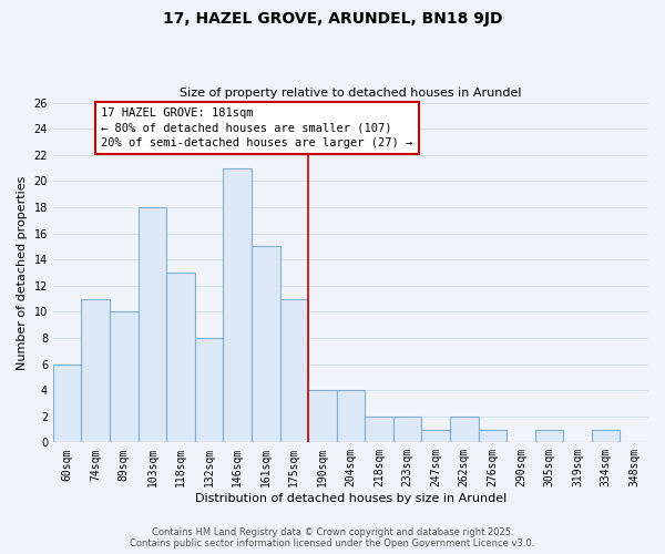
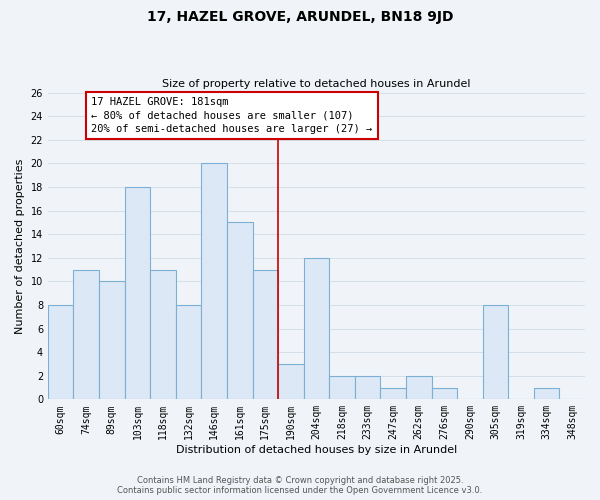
60sqm: 6 -> 8
118sqm: 13 -> 11
146sqm: 21 -> 20
190sqm: 4 -> 3
204sqm: 4 -> 12
305sqm: 1 -> 8
